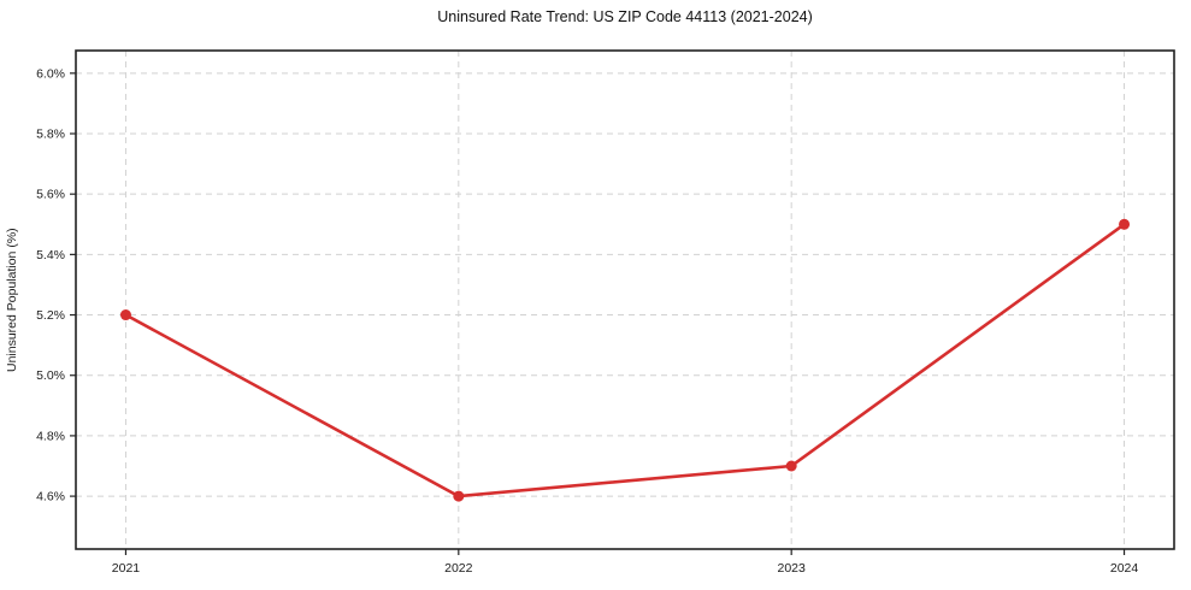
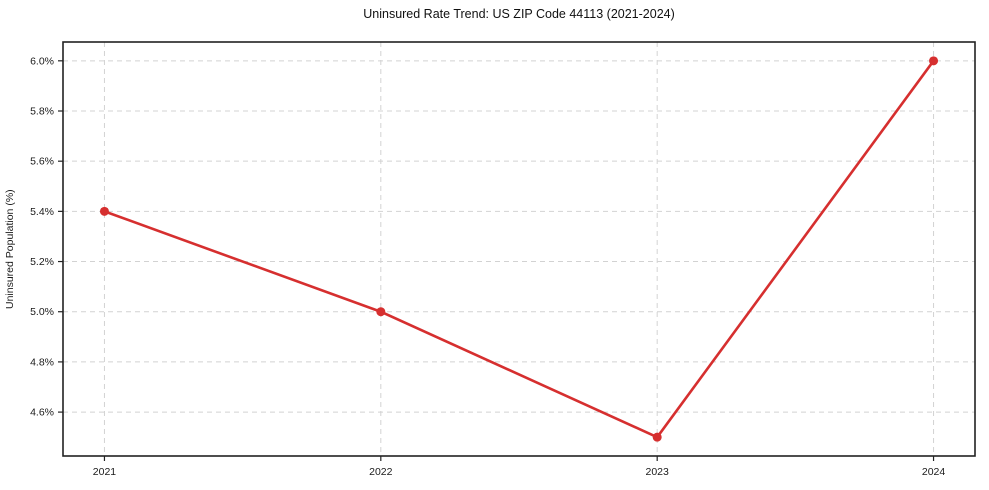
2021: 5.2% -> 5.4%
2022: 4.6% -> 5.0%
2023: 4.7% -> 4.5%
2024: 5.5% -> 6.0%
